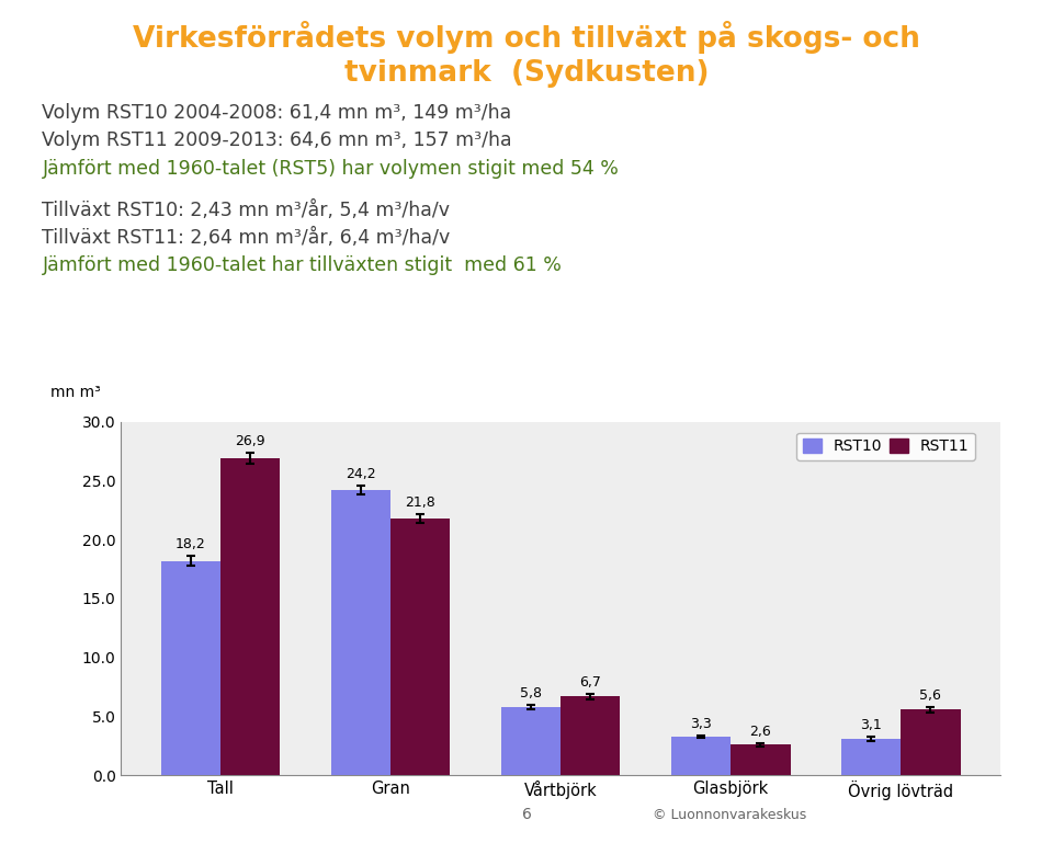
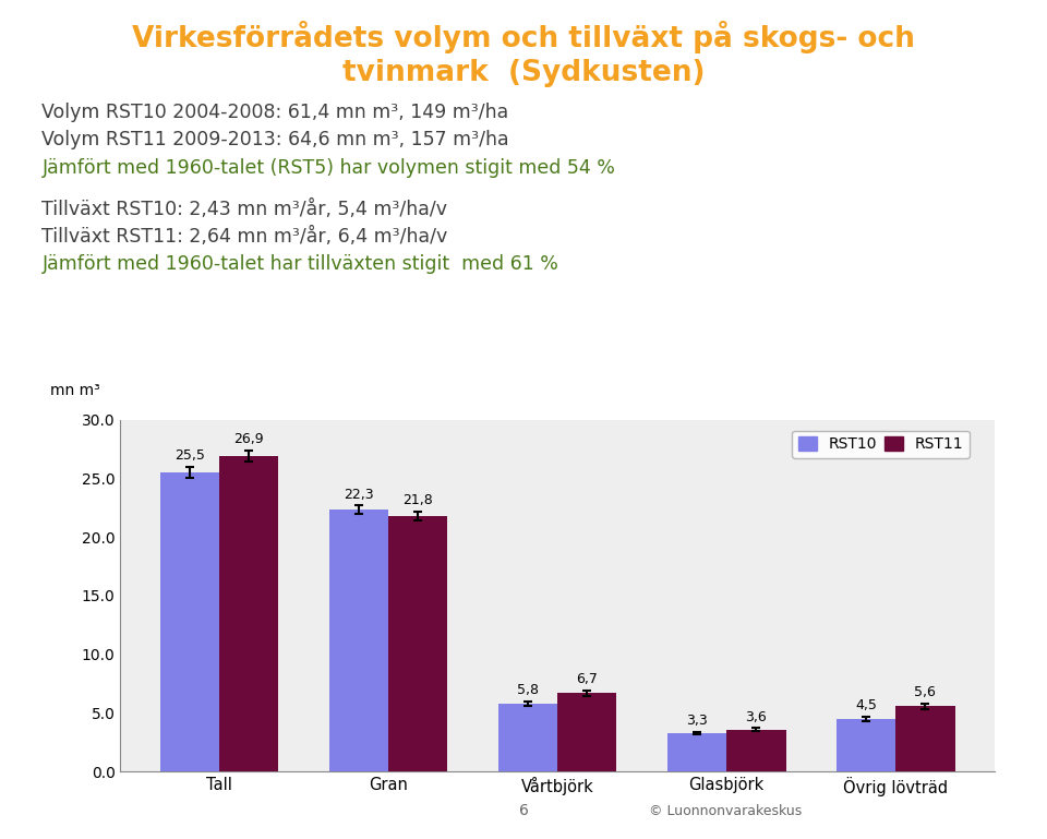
RST10/Tall: 18,2 -> 25,5
RST10/Gran: 24,2 -> 22,3
RST11/Glasbjörk: 2,6 -> 3,6
RST10/Övrig lövträd: 3,1 -> 4,5
